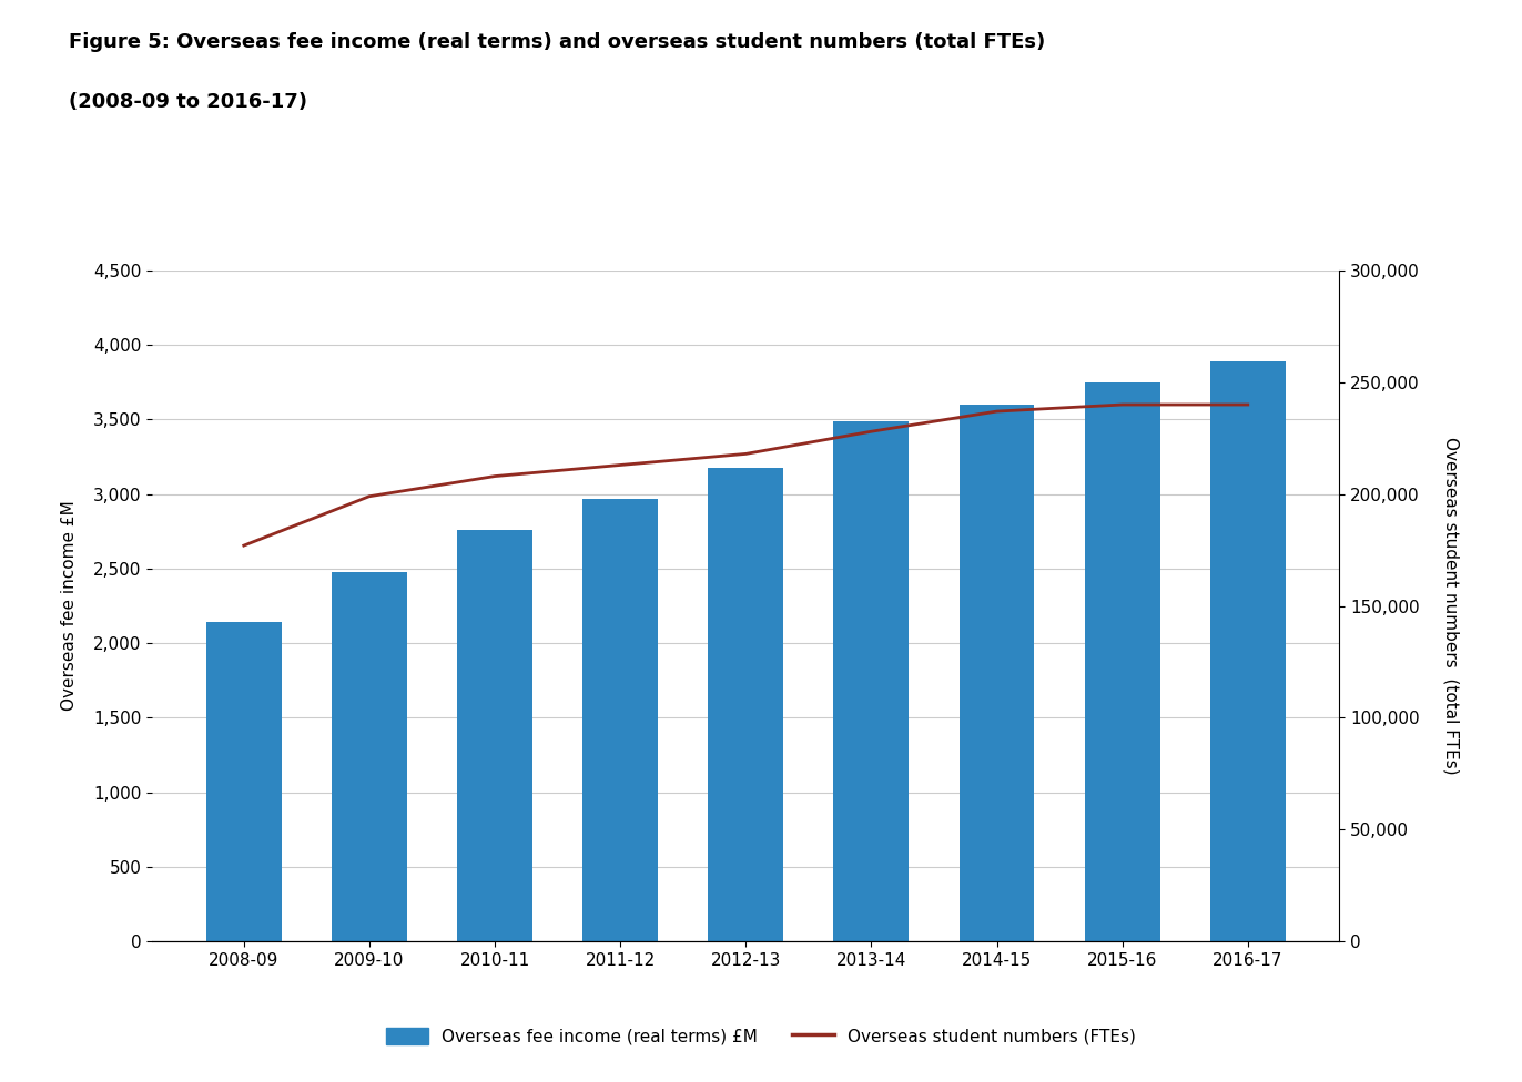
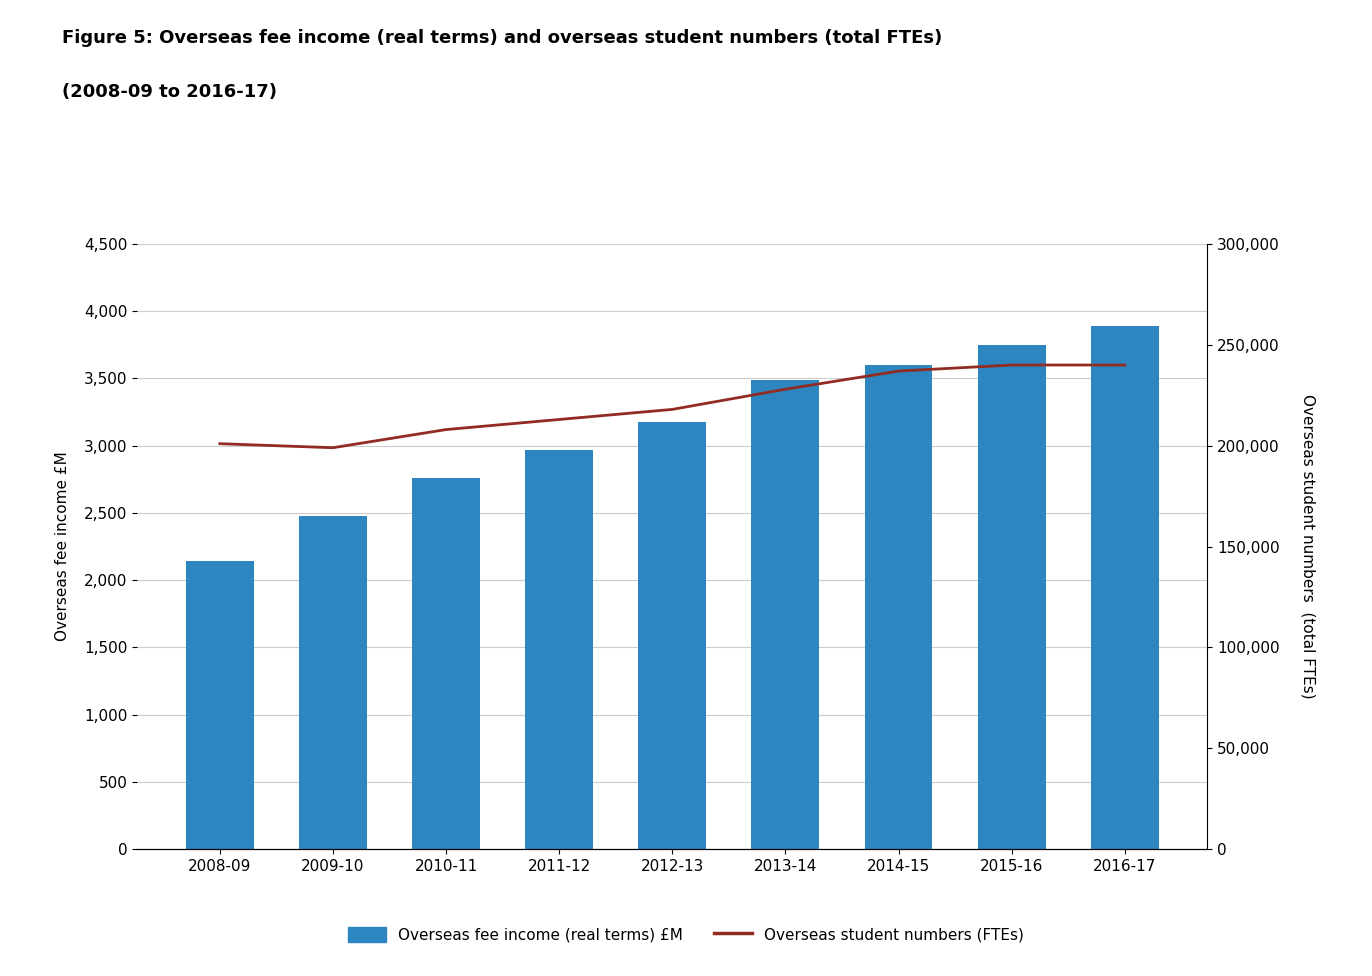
Overseas student numbers (FTEs)/2008-09: 177,000 -> 201,000
